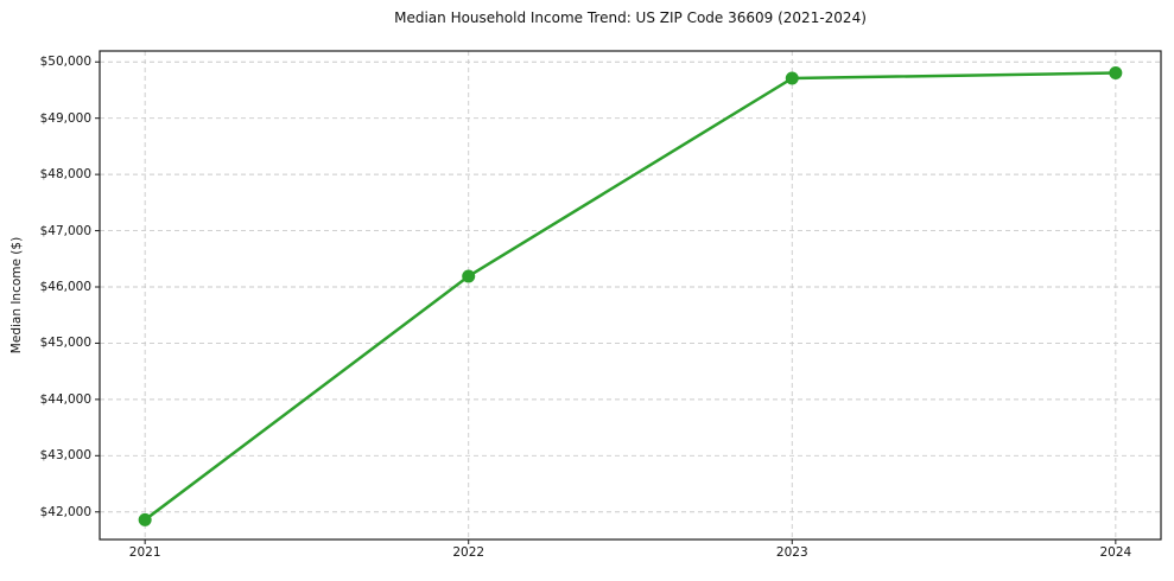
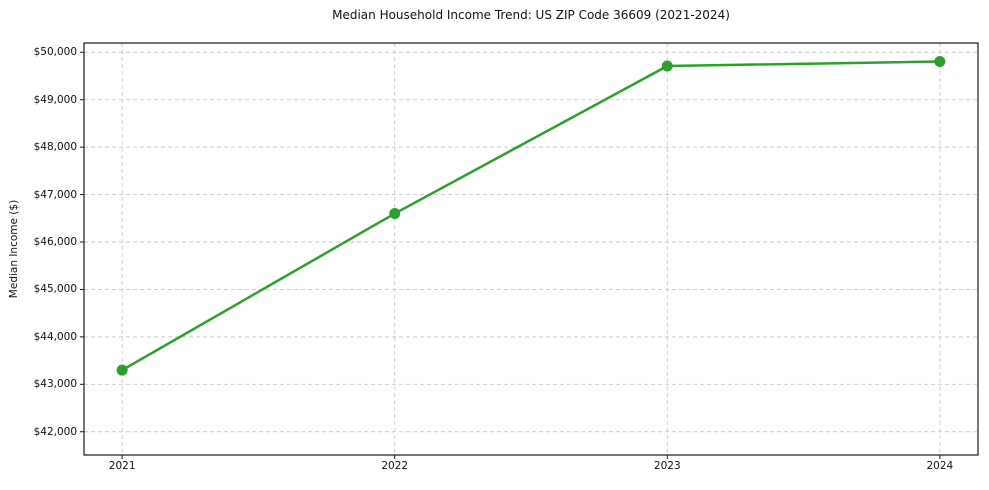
2021: $41900 -> $43300
2022: $46200 -> $46600
